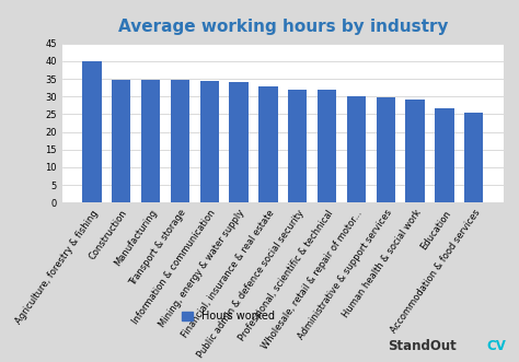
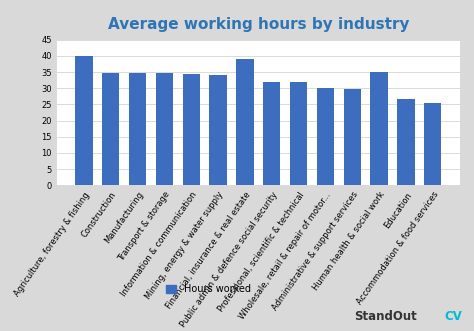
Financial, insurance & real estate: 33.0 -> 39.0
Human health & social work: 29.3 -> 35.0
